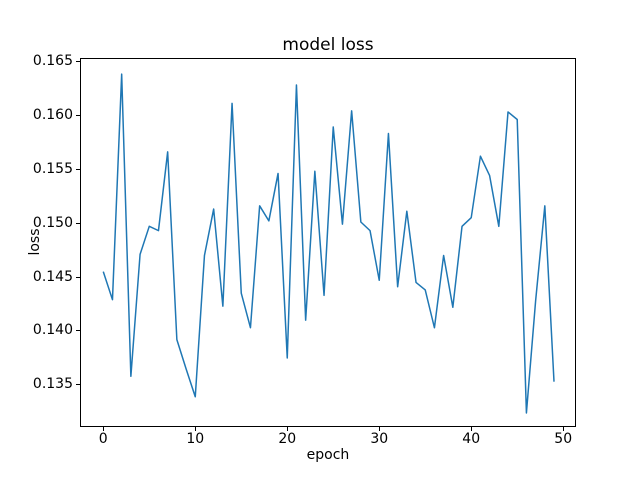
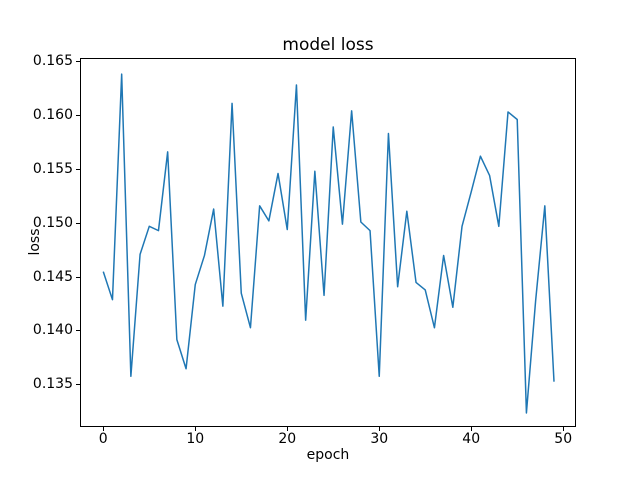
10: 0.1339 -> 0.1443
20: 0.1375 -> 0.1494
30: 0.1447 -> 0.1358
40: 0.1505 -> 0.1529
